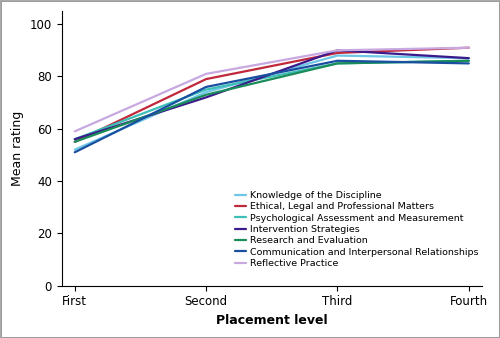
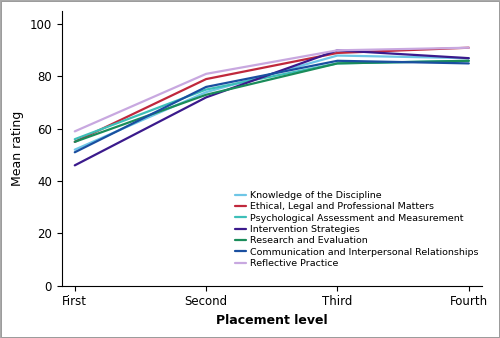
Intervention Strategies/First: 56 -> 46
